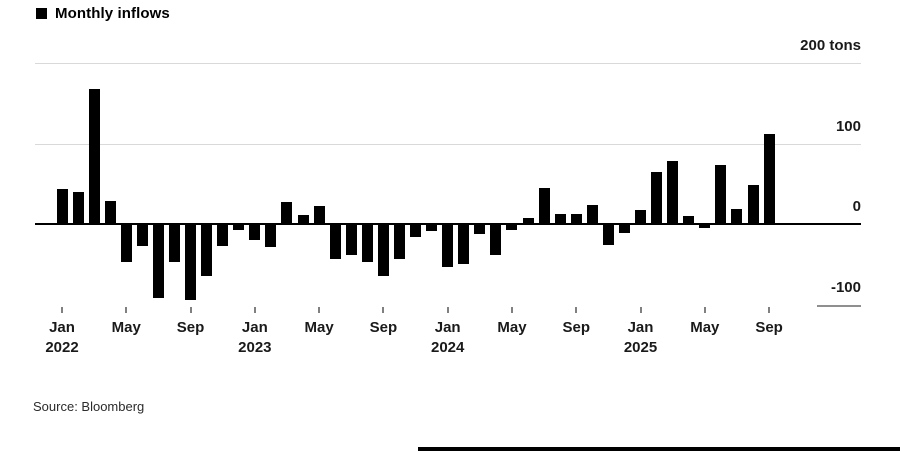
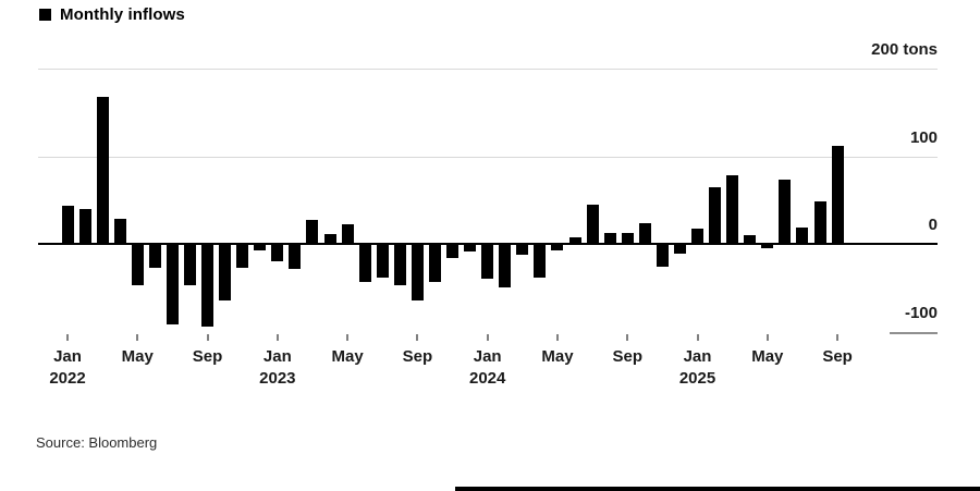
Jan 2024: -50 -> -40
